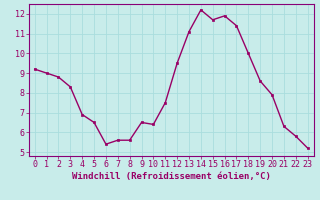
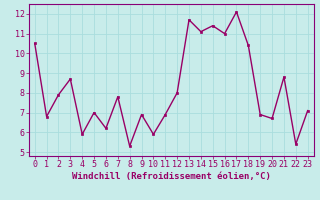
0: 9.2 -> 10.5
1: 9.0 -> 6.8
2: 8.8 -> 7.9
3: 8.3 -> 8.7
4: 6.9 -> 5.9
5: 6.5 -> 7.0
6: 5.4 -> 6.2
7: 5.6 -> 7.8
8: 5.6 -> 5.3
9: 6.5 -> 6.9
10: 6.4 -> 5.9
11: 7.5 -> 6.9
12: 9.5 -> 8.0
13: 11.1 -> 11.7
14: 12.2 -> 11.1
15: 11.7 -> 11.4
16: 11.9 -> 11.0
17: 11.4 -> 12.1
18: 10.0 -> 10.4
19: 8.6 -> 6.9
20: 7.9 -> 6.7
21: 6.3 -> 8.8
22: 5.8 -> 5.4
23: 5.2 -> 7.1
